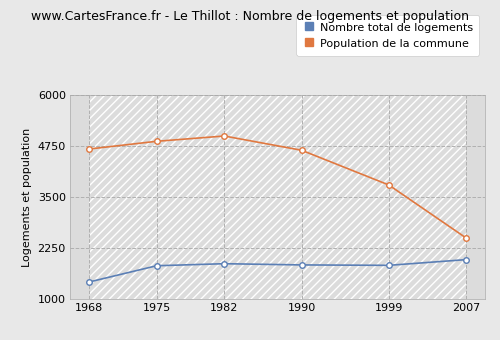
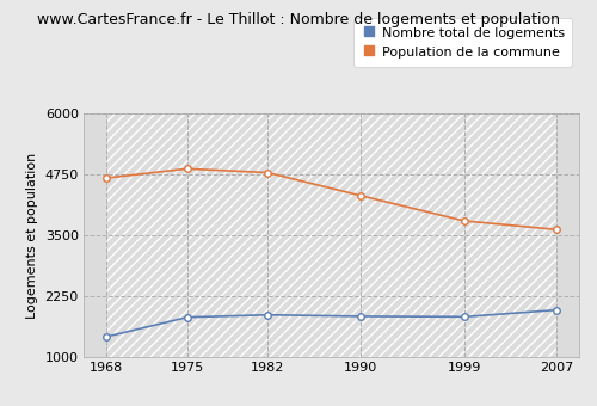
Population de la commune/1982: 5000 -> 4790
Population de la commune/1990: 4650 -> 4320
Population de la commune/2007: 2500 -> 3620
